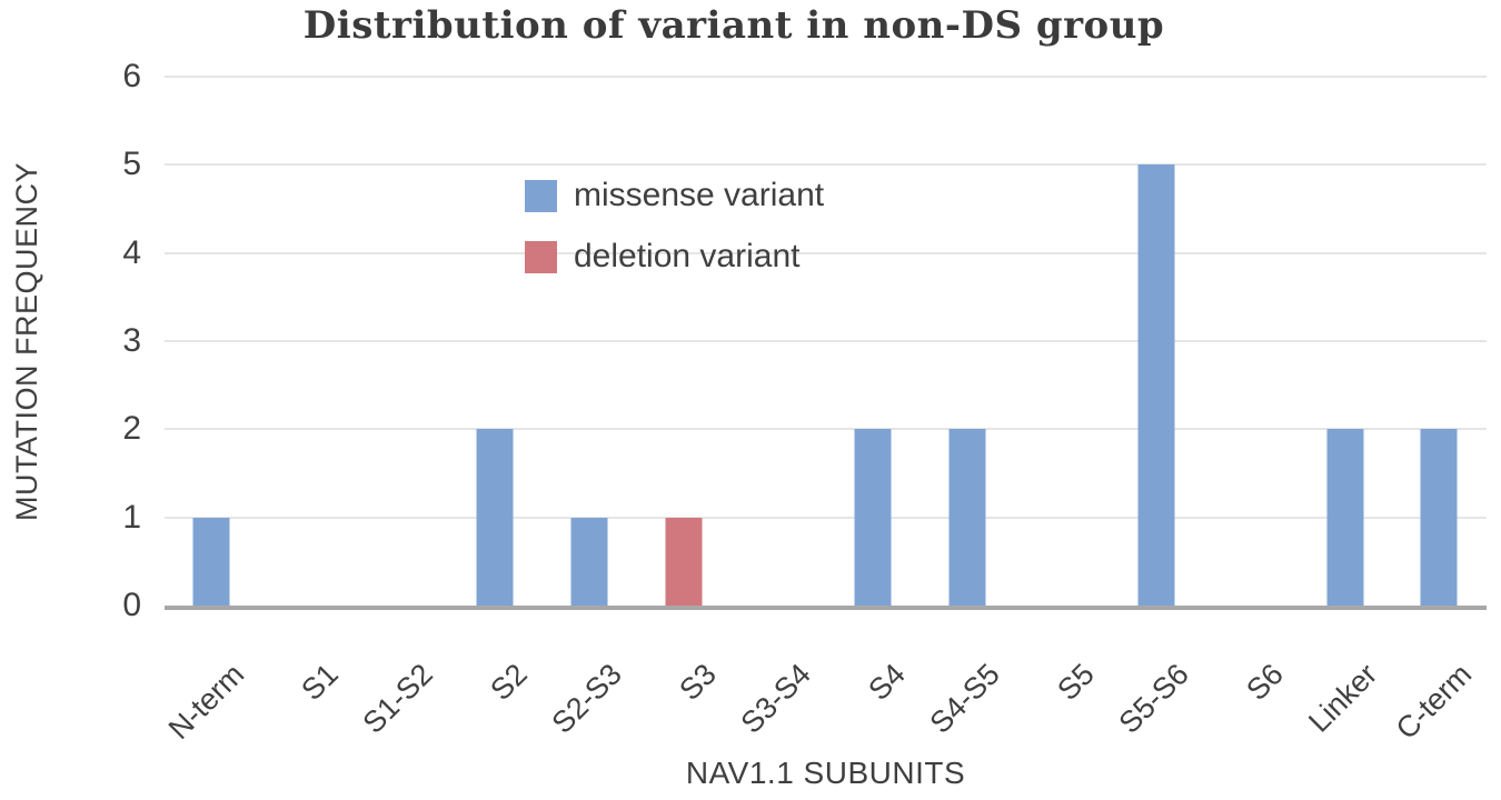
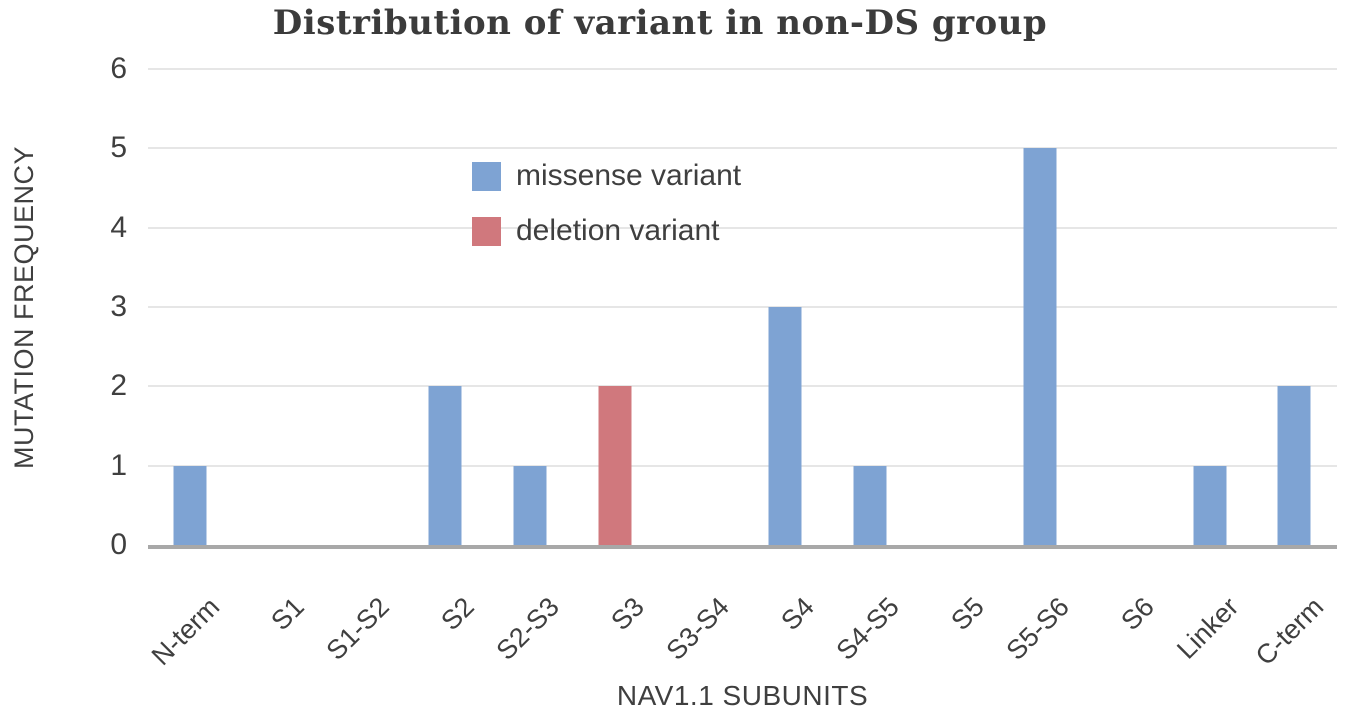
deletion variant/S3: 1 -> 2
missense variant/S4: 2 -> 3
missense variant/S4-S5: 2 -> 1
missense variant/Linker: 2 -> 1
